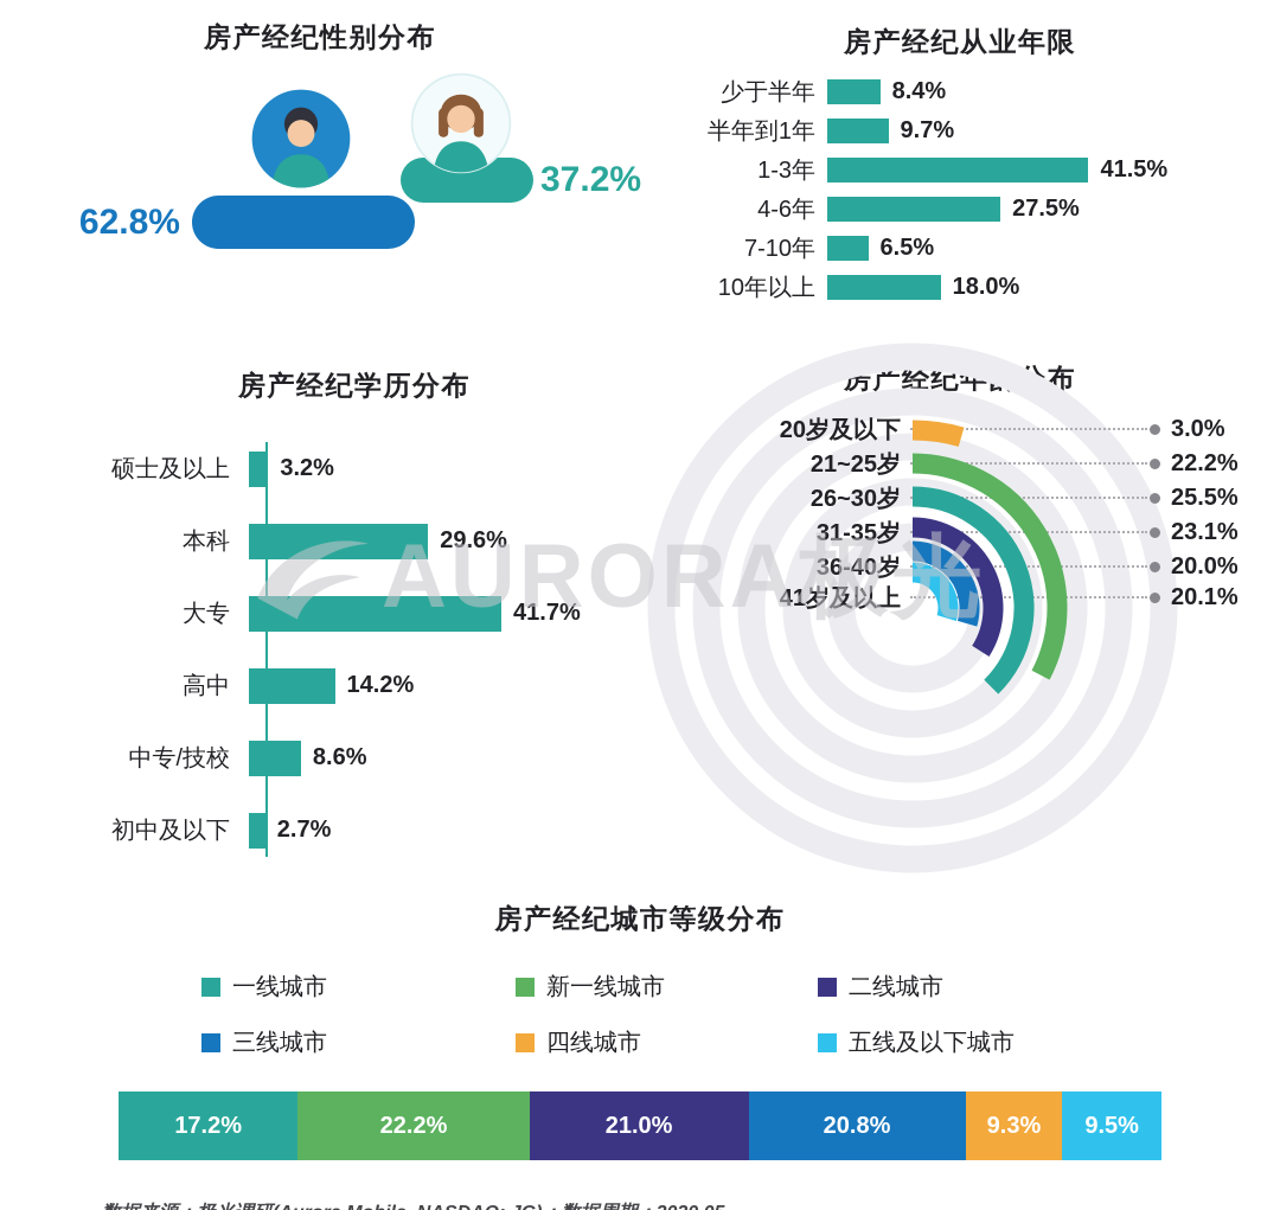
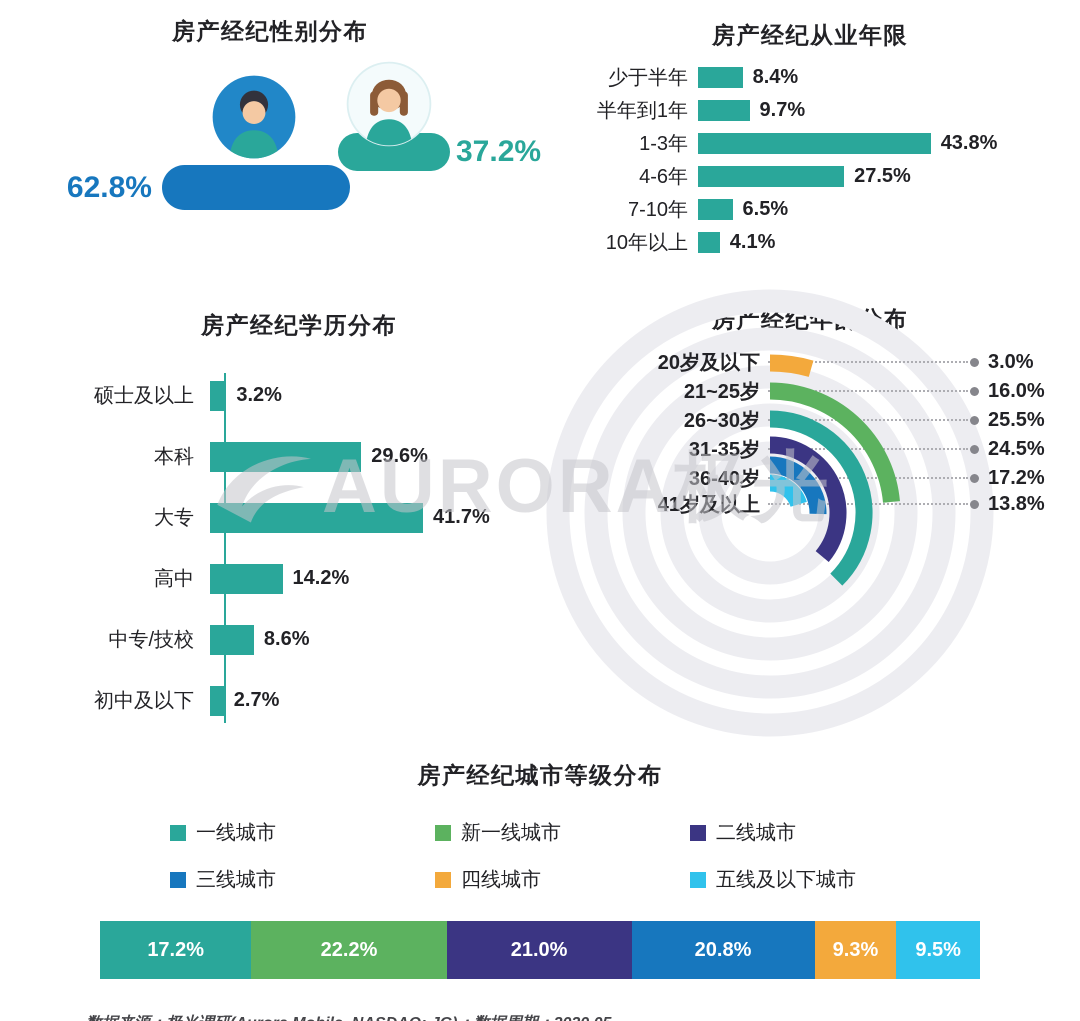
房产经纪从业年限/1-3年: 41.5% -> 43.8%
房产经纪从业年限/10年以上: 18.0% -> 4.1%
房产经纪年龄分布/21~25岁: 22.2% -> 16.0%
房产经纪年龄分布/31-35岁: 23.1% -> 24.5%
房产经纪年龄分布/36-40岁: 20.0% -> 17.2%
房产经纪年龄分布/41岁及以上: 20.1% -> 13.8%
